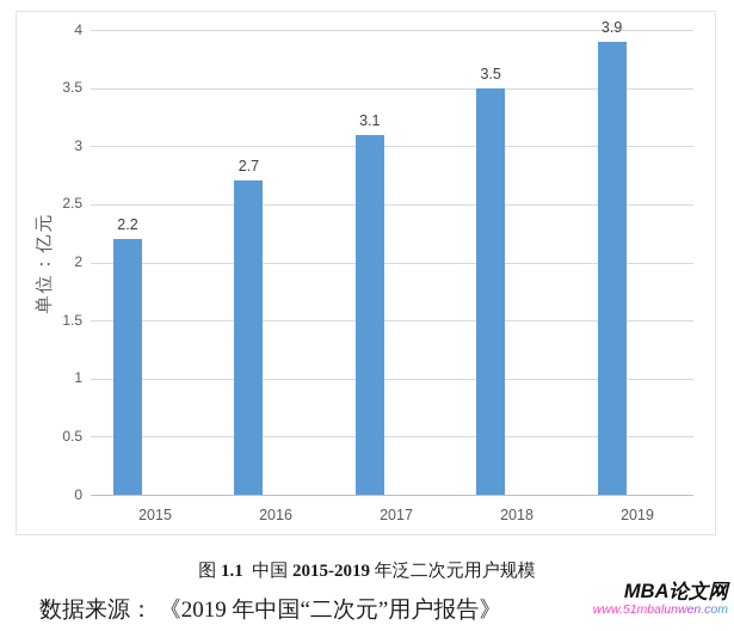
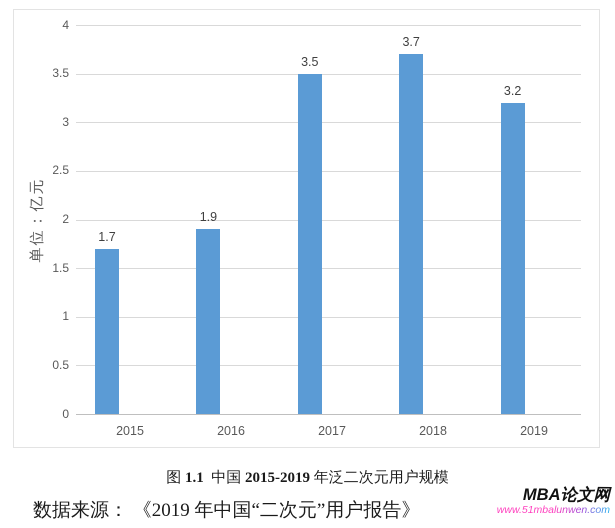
2015: 2.2 -> 1.7
2016: 2.7 -> 1.9
2017: 3.1 -> 3.5
2018: 3.5 -> 3.7
2019: 3.9 -> 3.2
